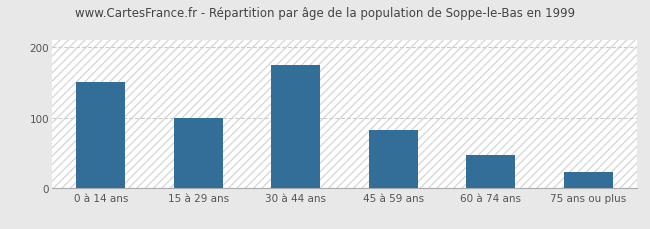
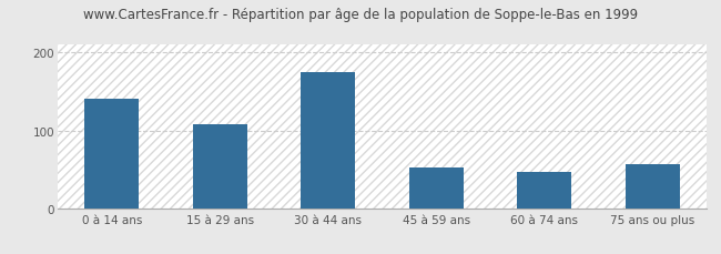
0 à 14 ans: 150 -> 140
15 à 29 ans: 100 -> 108
45 à 59 ans: 82 -> 52
75 ans ou plus: 22 -> 56
